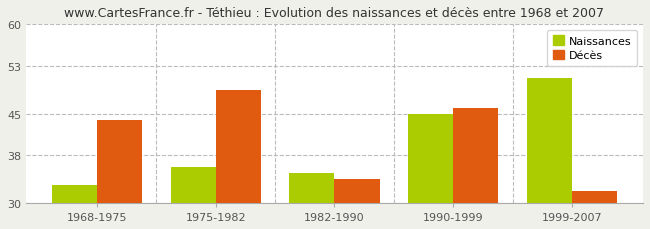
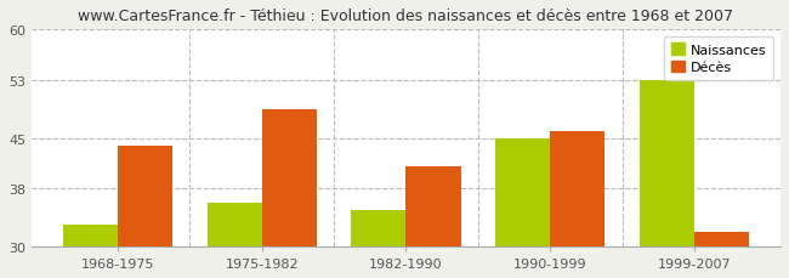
Décès/1982-1990: 34 -> 41
Naissances/1999-2007: 51 -> 53
